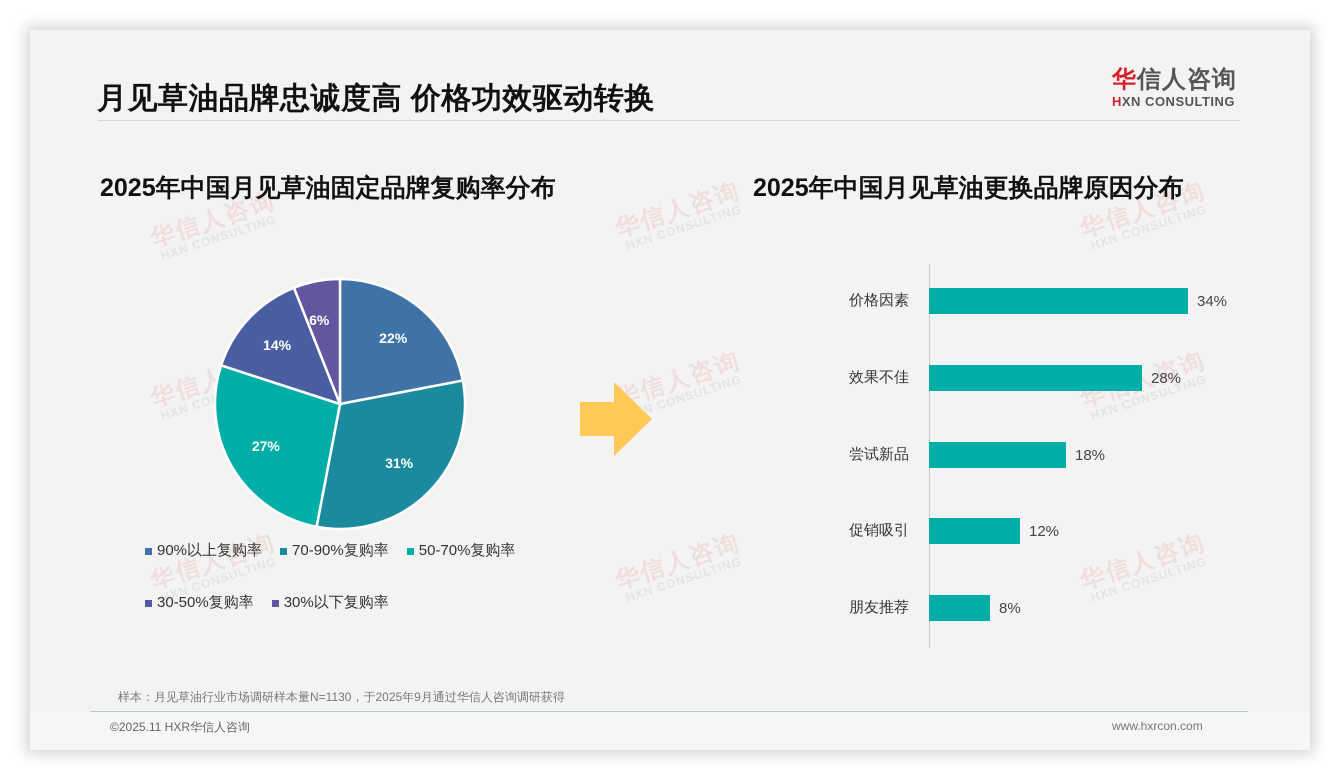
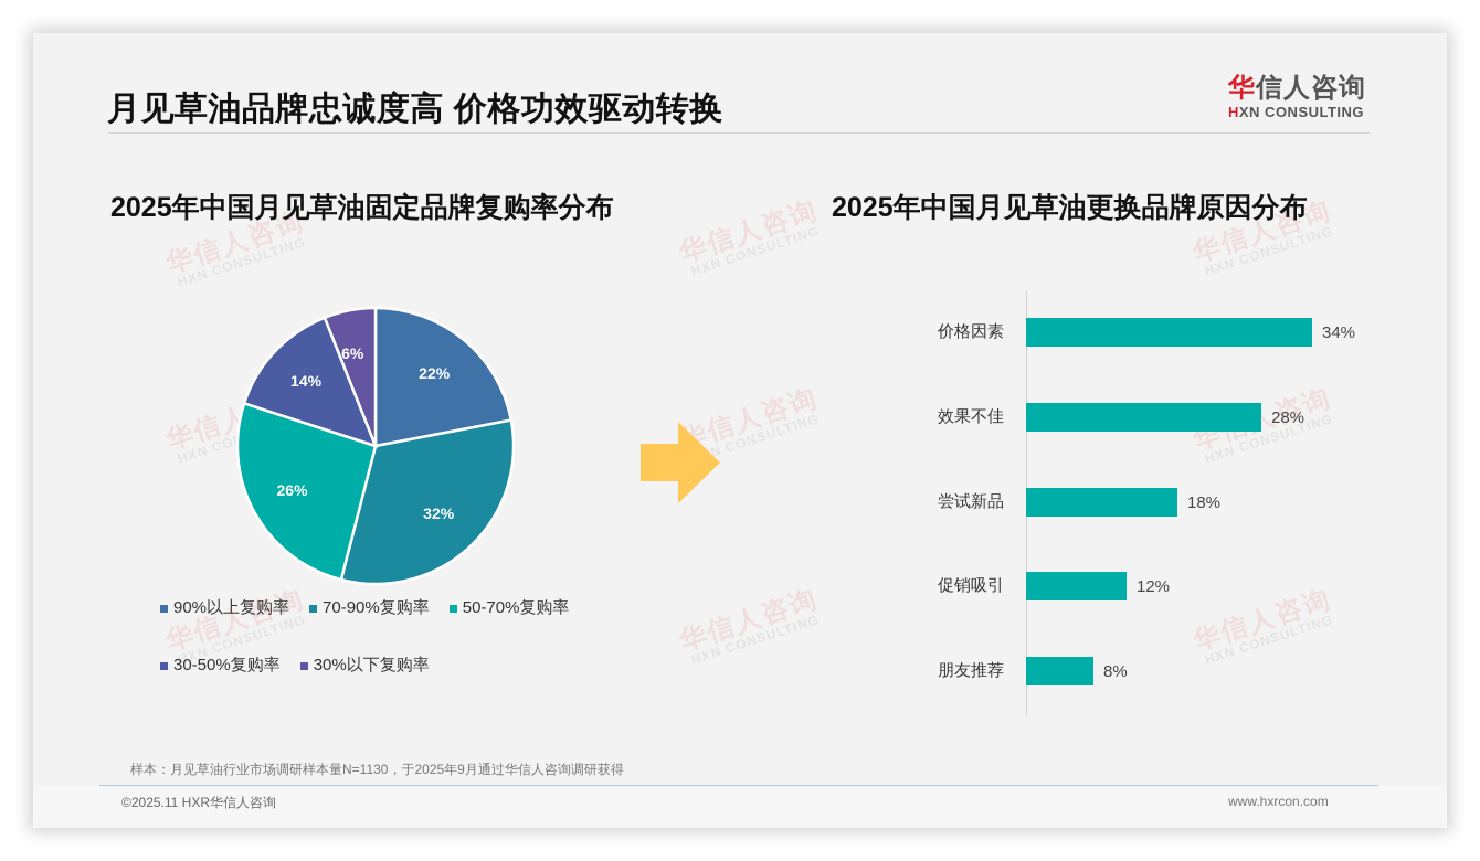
2025年中国月见草油固定品牌复购率分布/70-90%复购率: 31% -> 32%
2025年中国月见草油固定品牌复购率分布/50-70%复购率: 27% -> 26%
